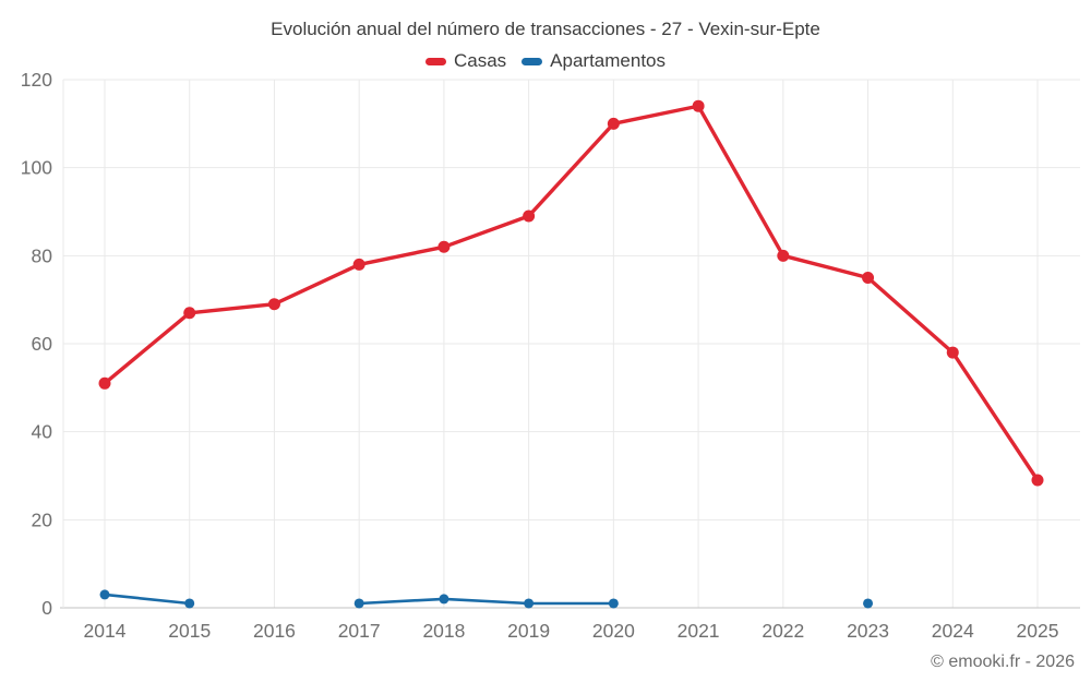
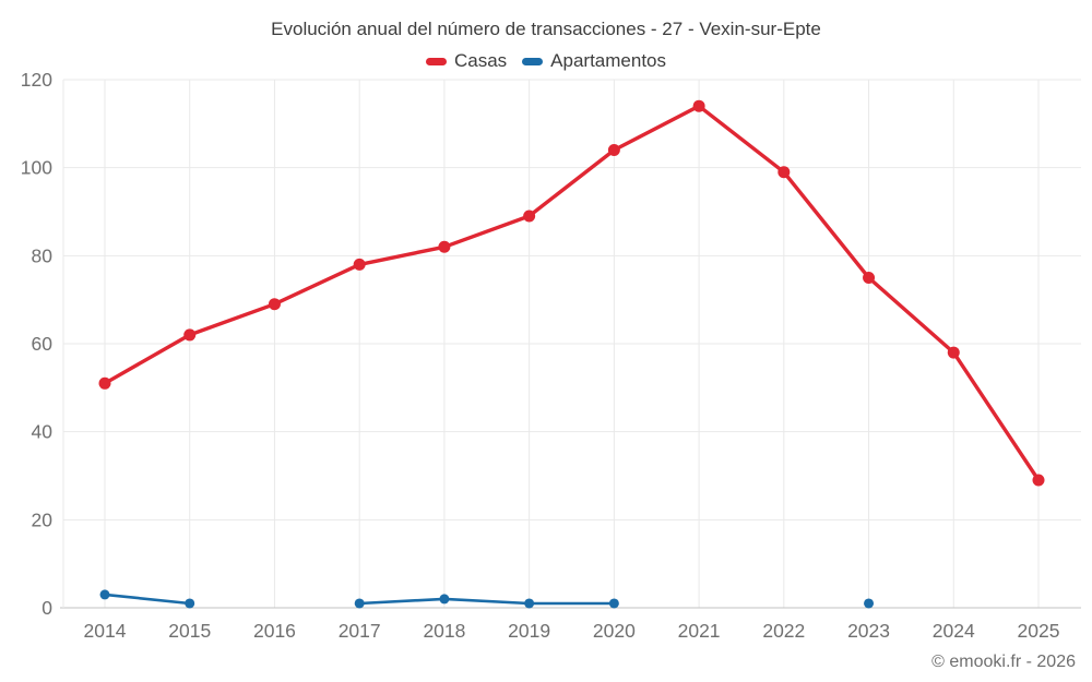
Casas/2015: 67 -> 62
Casas/2020: 110 -> 104
Casas/2022: 80 -> 99
